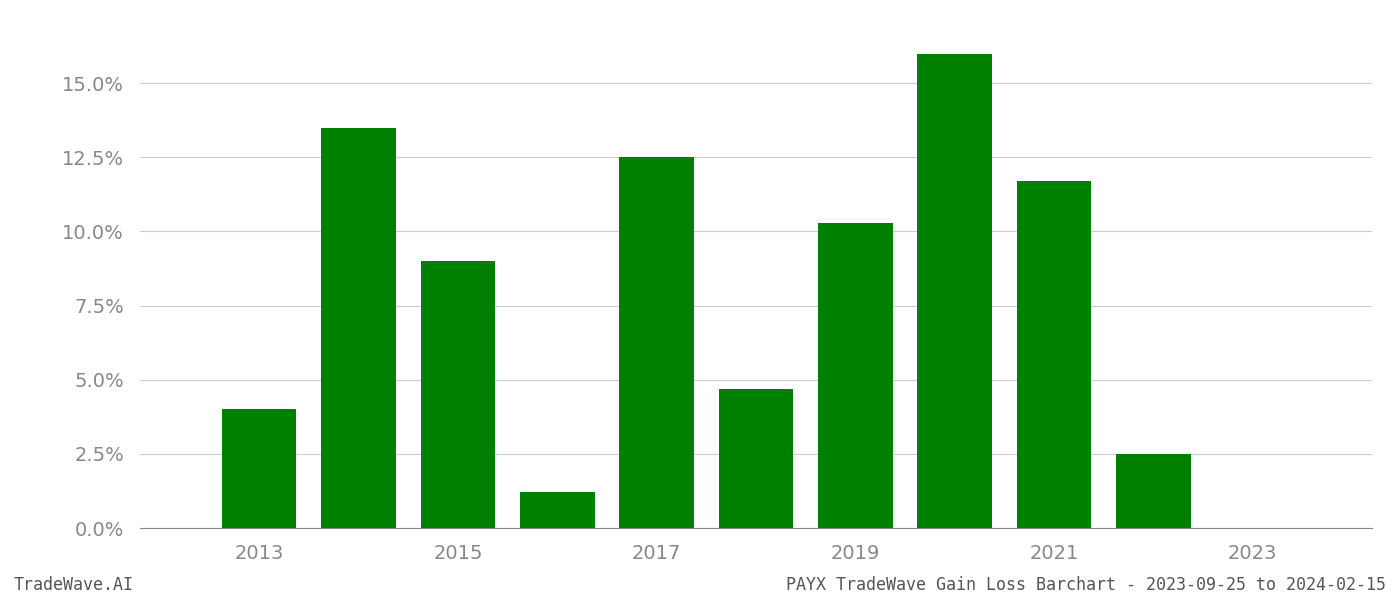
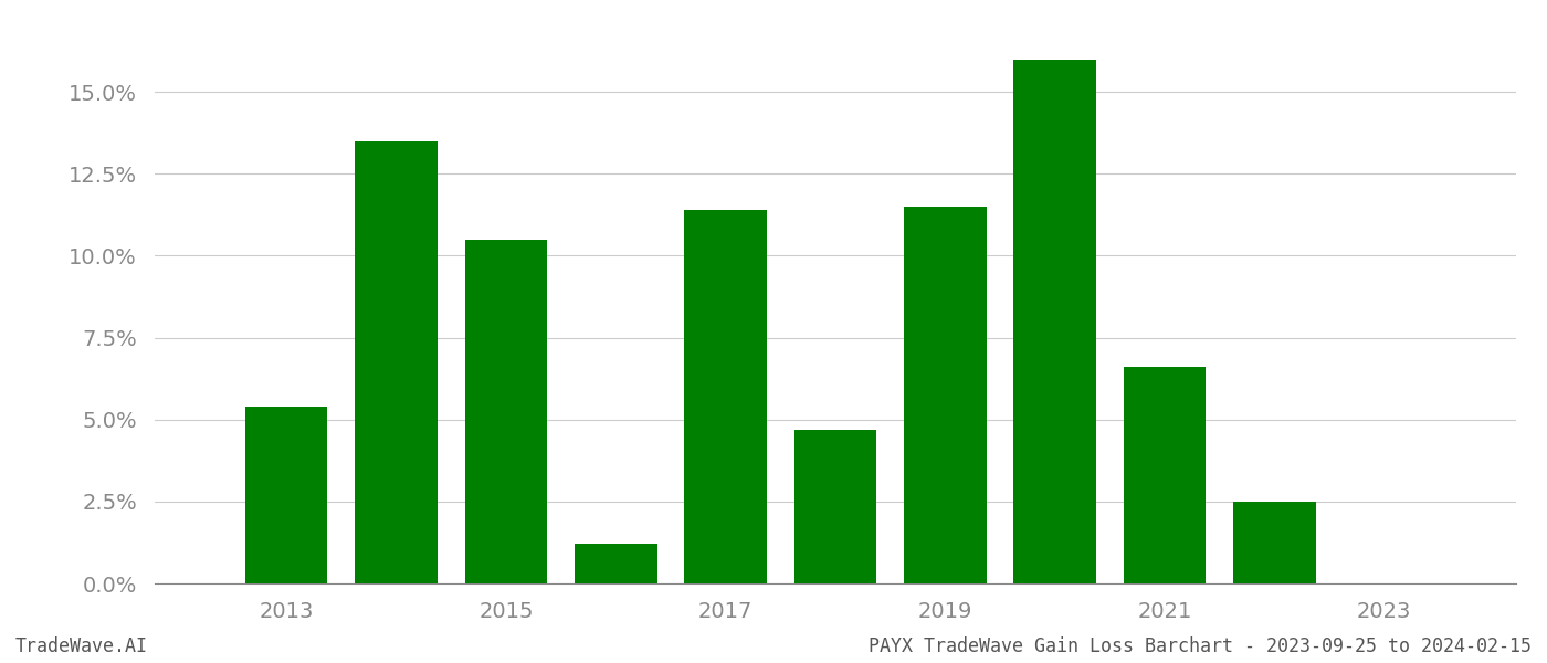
2013: 4.0% -> 5.4%
2015: 9.0% -> 10.5%
2017: 12.5% -> 11.4%
2019: 10.3% -> 11.5%
2021: 11.7% -> 6.6%
